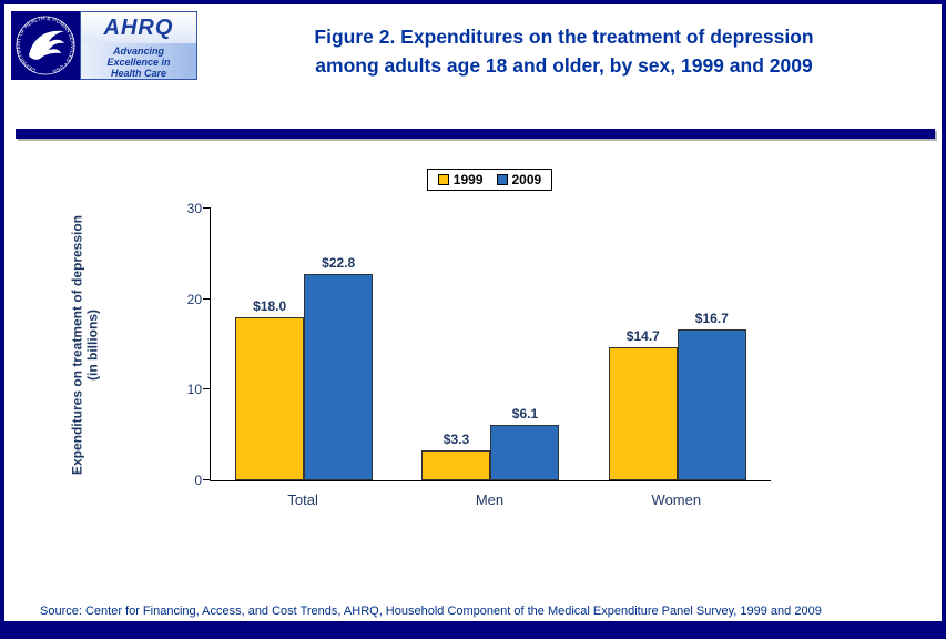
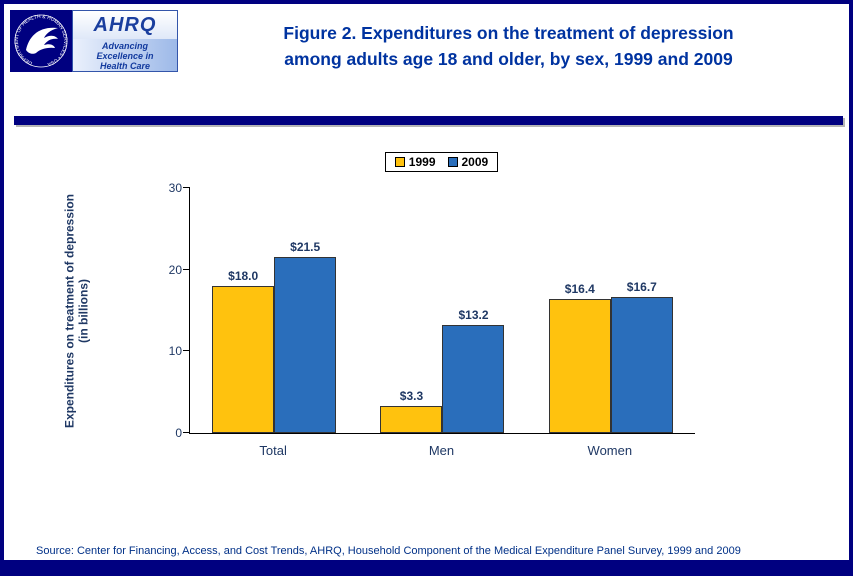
2009/Total: $22.8 -> $21.5
2009/Men: $6.1 -> $13.2
1999/Women: $14.7 -> $16.4
